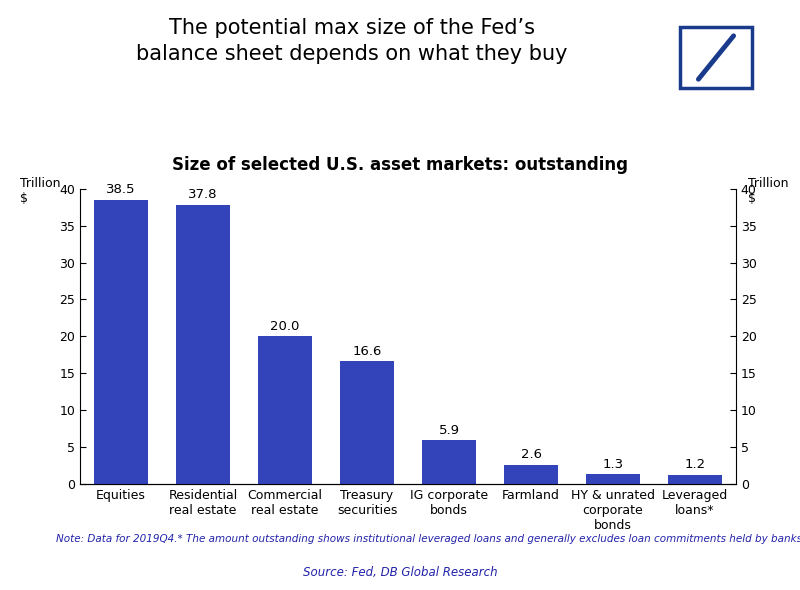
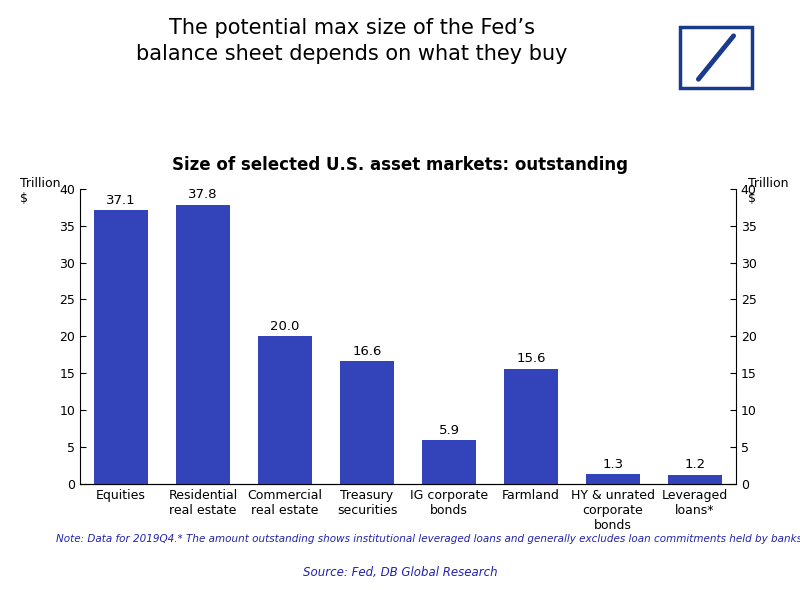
Equities: 38.5 -> 37.1
Farmland: 2.6 -> 15.6
